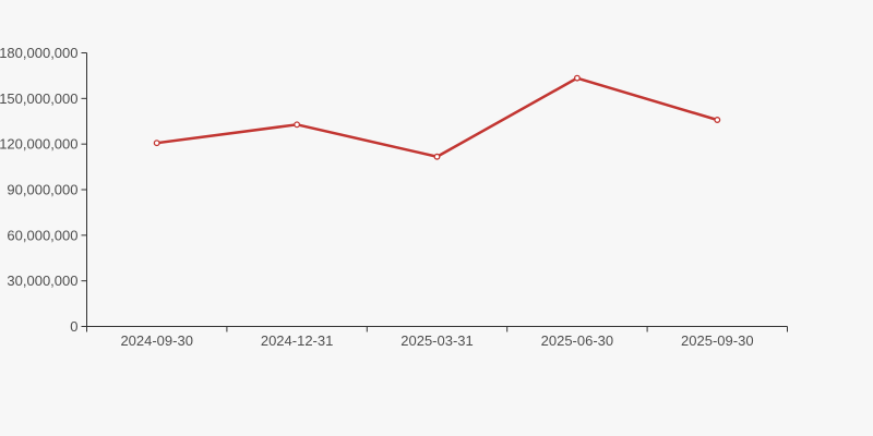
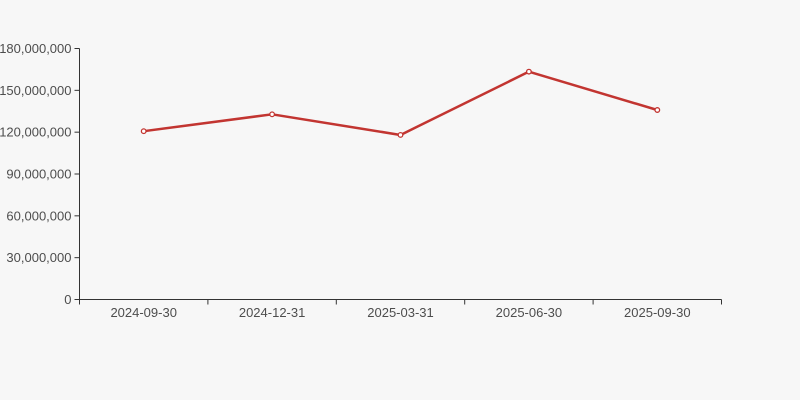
2025-03-31: 112000000 -> 118000000
